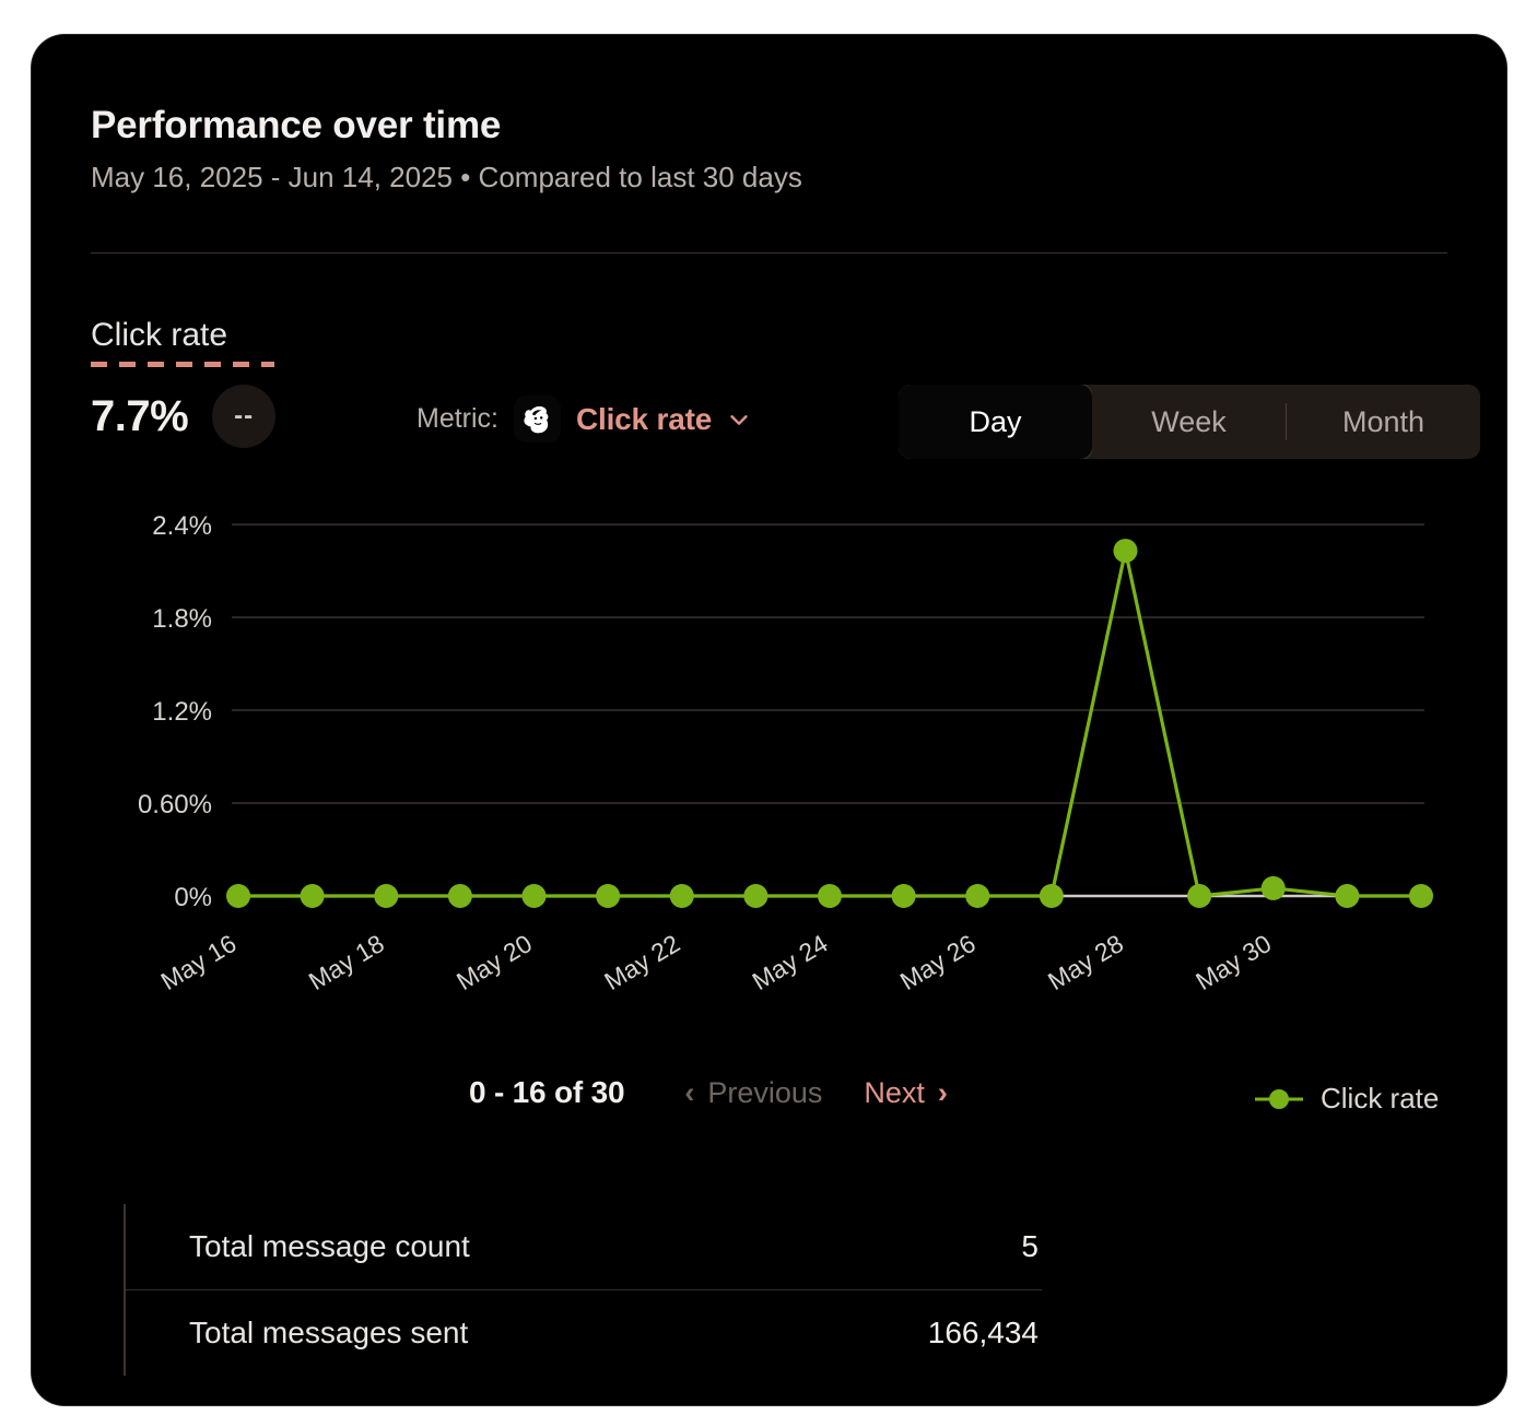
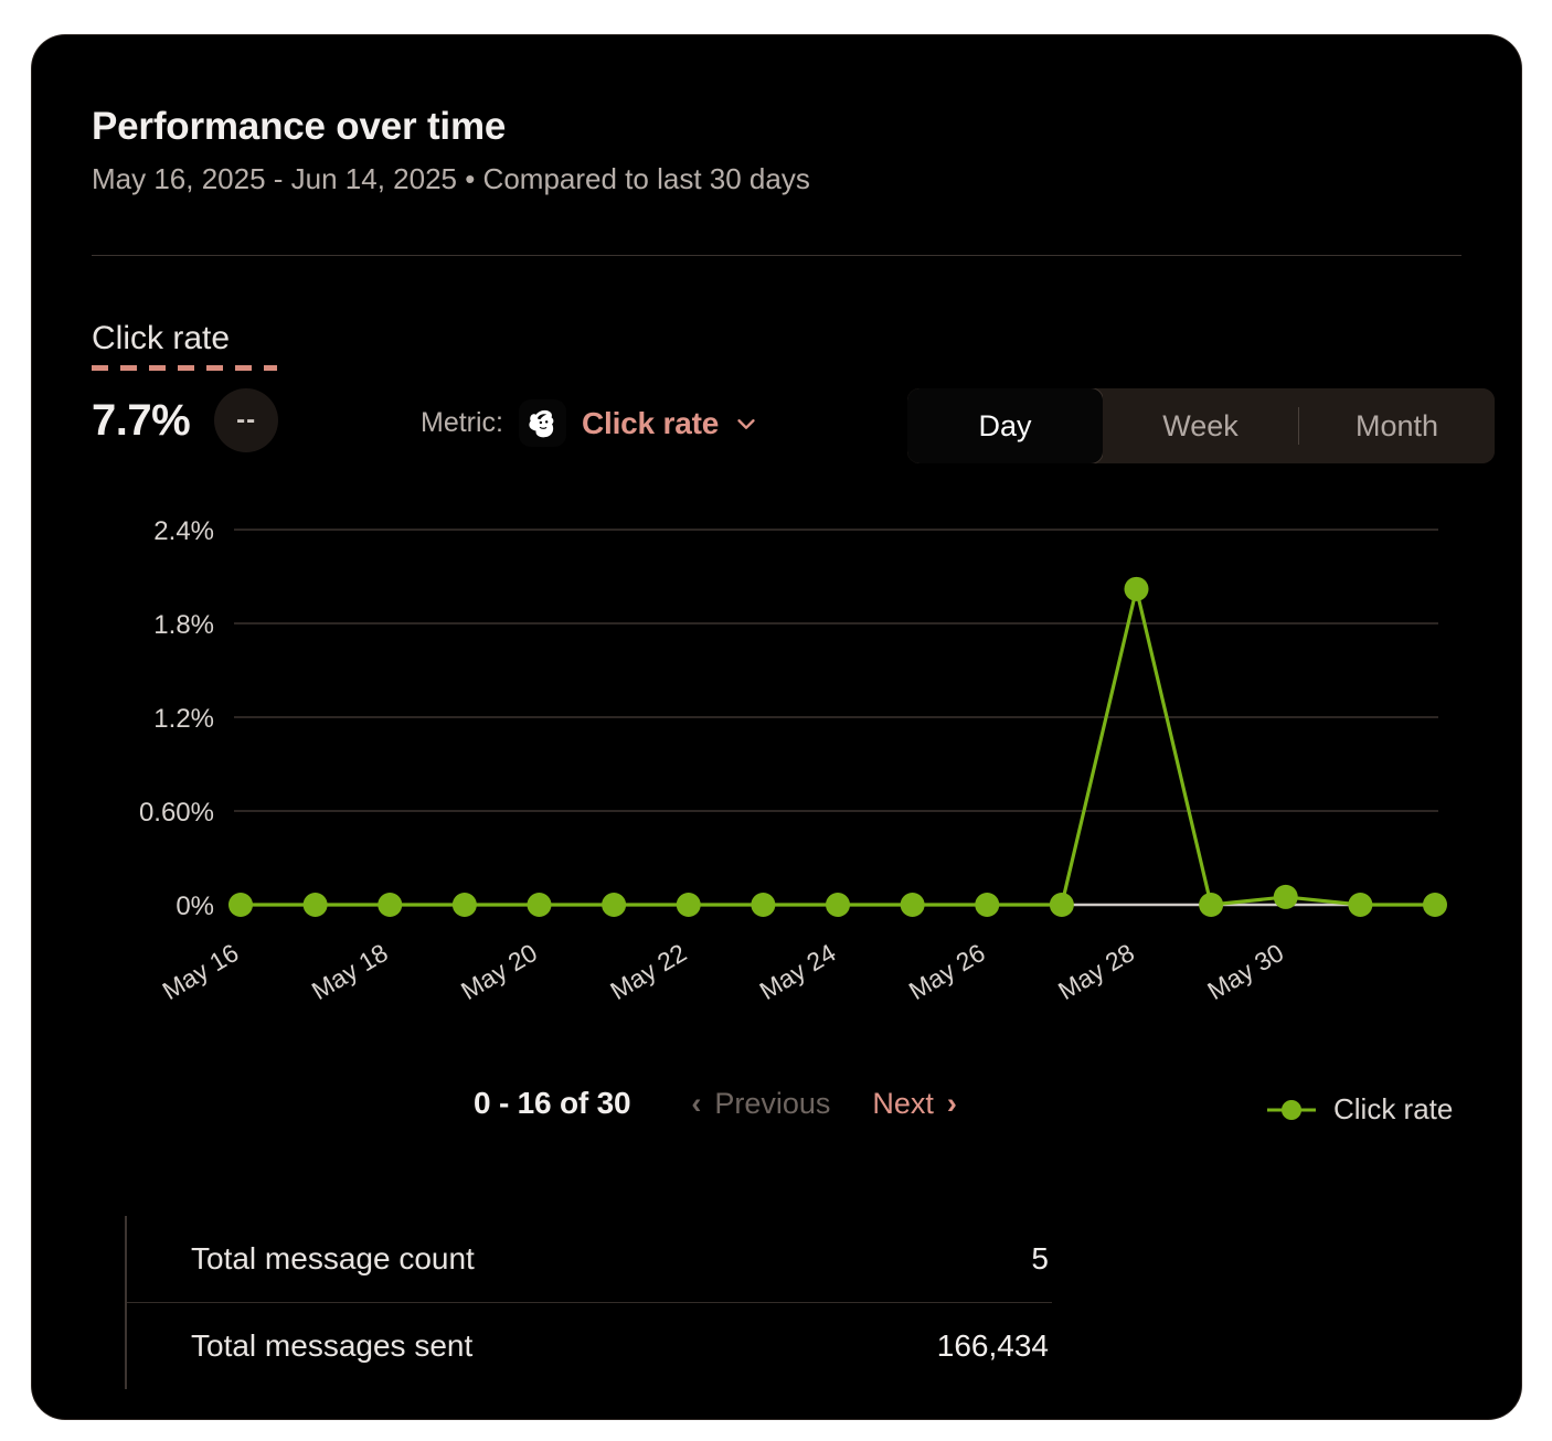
May 28: 2.23% -> 2.02%
